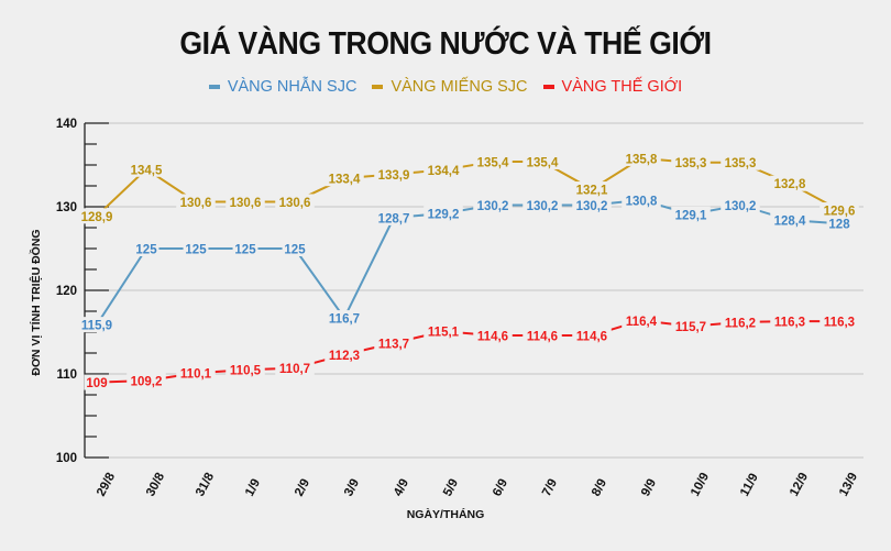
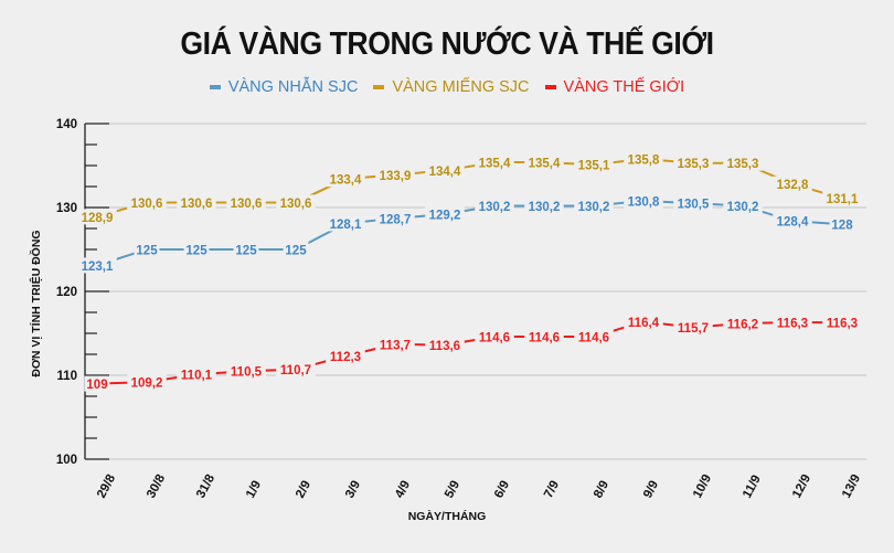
VÀNG NHẪN SJC/29/8: 115,9 -> 123,1
VÀNG MIẾNG SJC/30/8: 134,5 -> 130,6
VÀNG NHẪN SJC/3/9: 116,7 -> 128,1
VÀNG THẾ GIỚI/5/9: 115,1 -> 113,6
VÀNG MIẾNG SJC/8/9: 132,1 -> 135,1
VÀNG NHẪN SJC/10/9: 129,1 -> 130,5
VÀNG MIẾNG SJC/13/9: 129,6 -> 131,1
